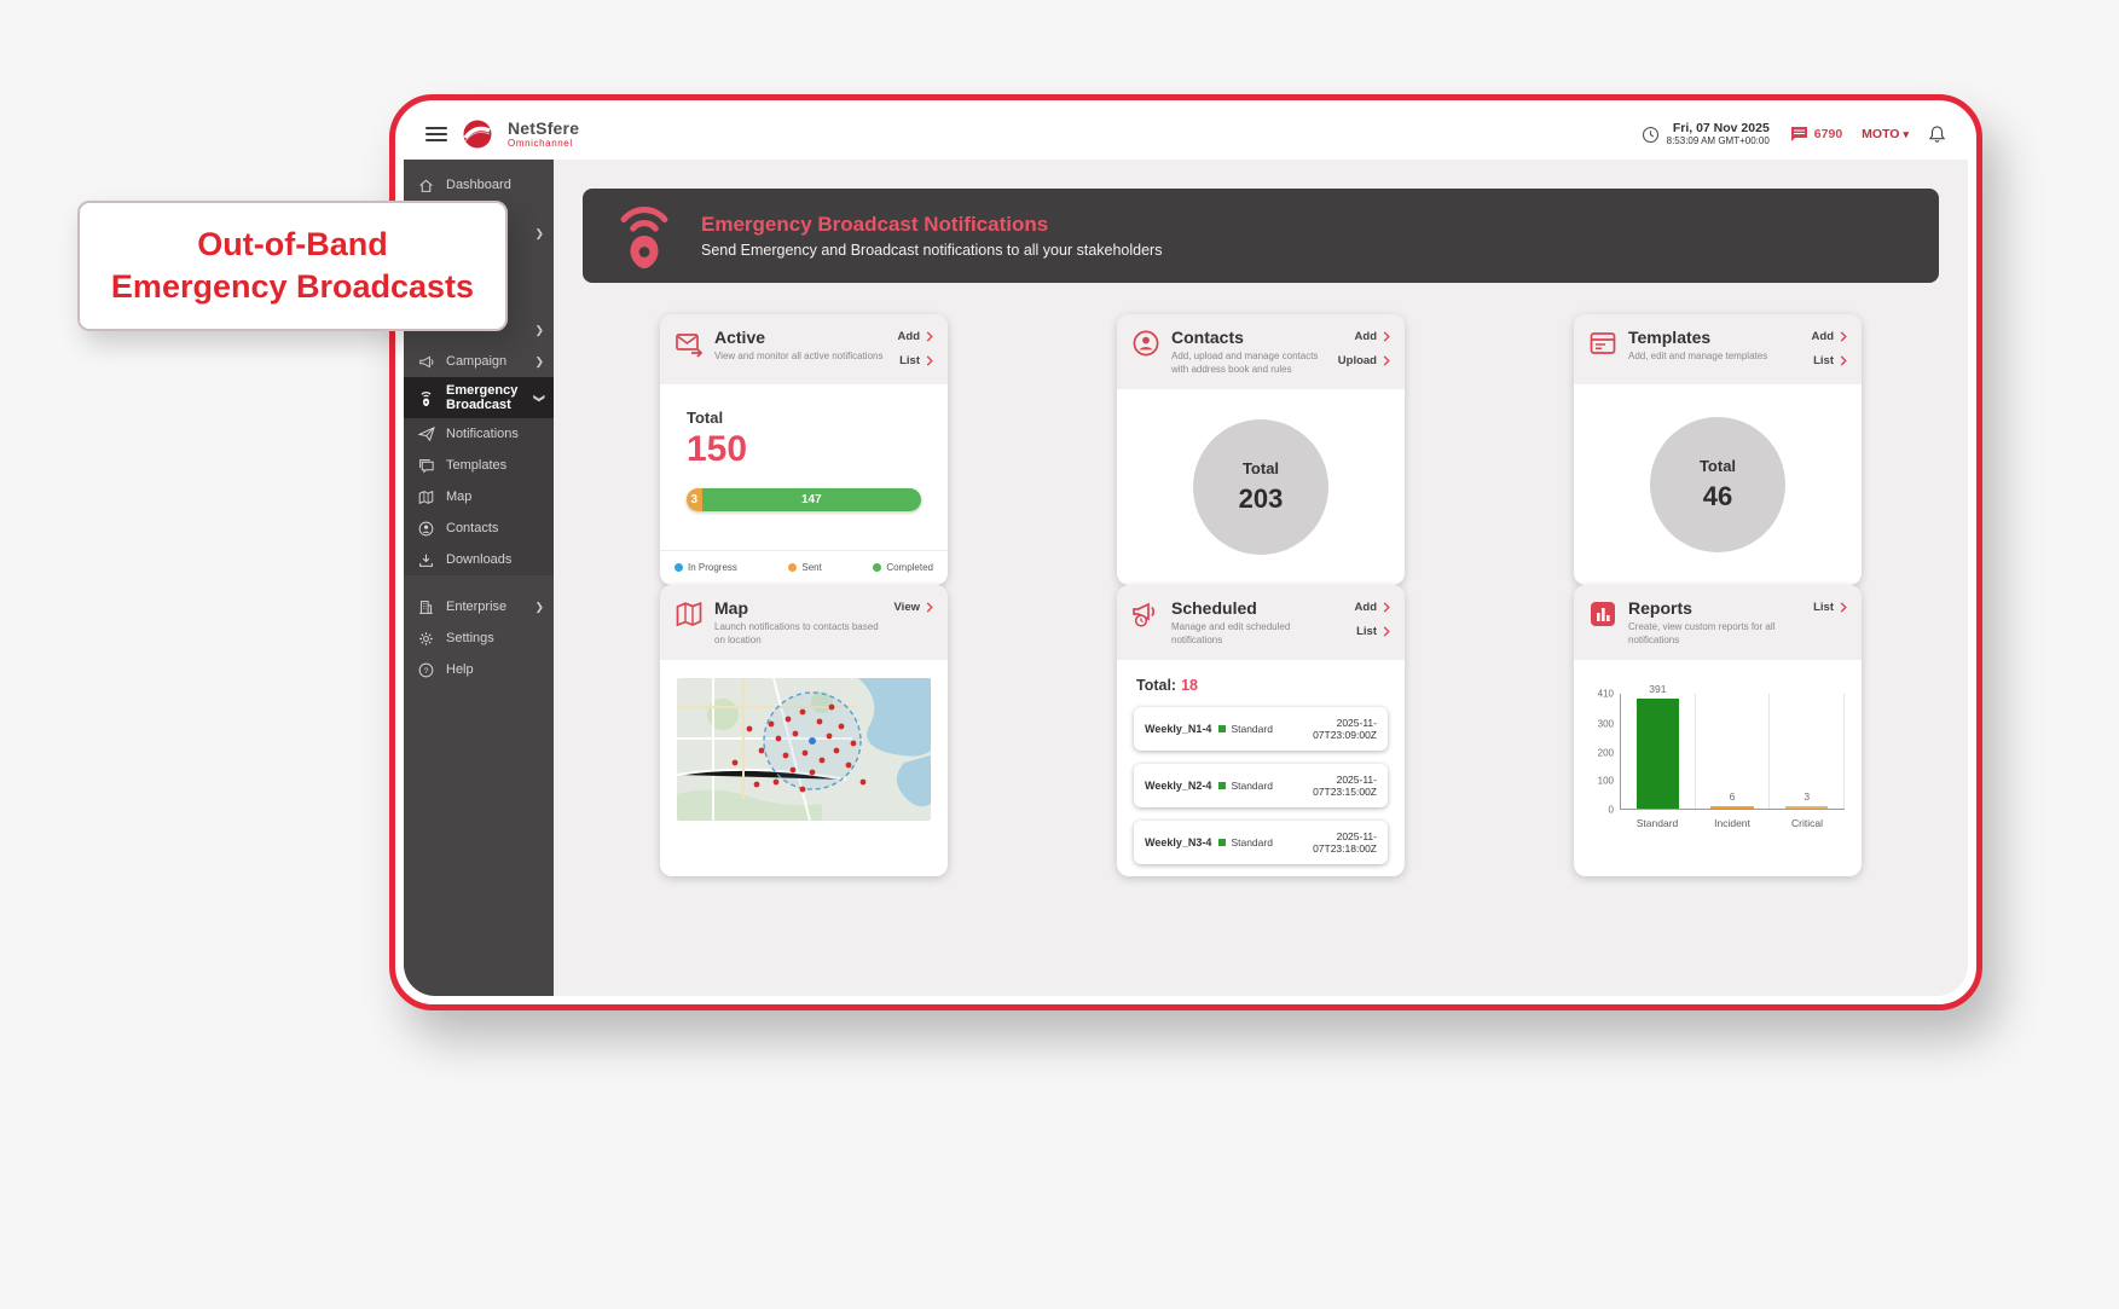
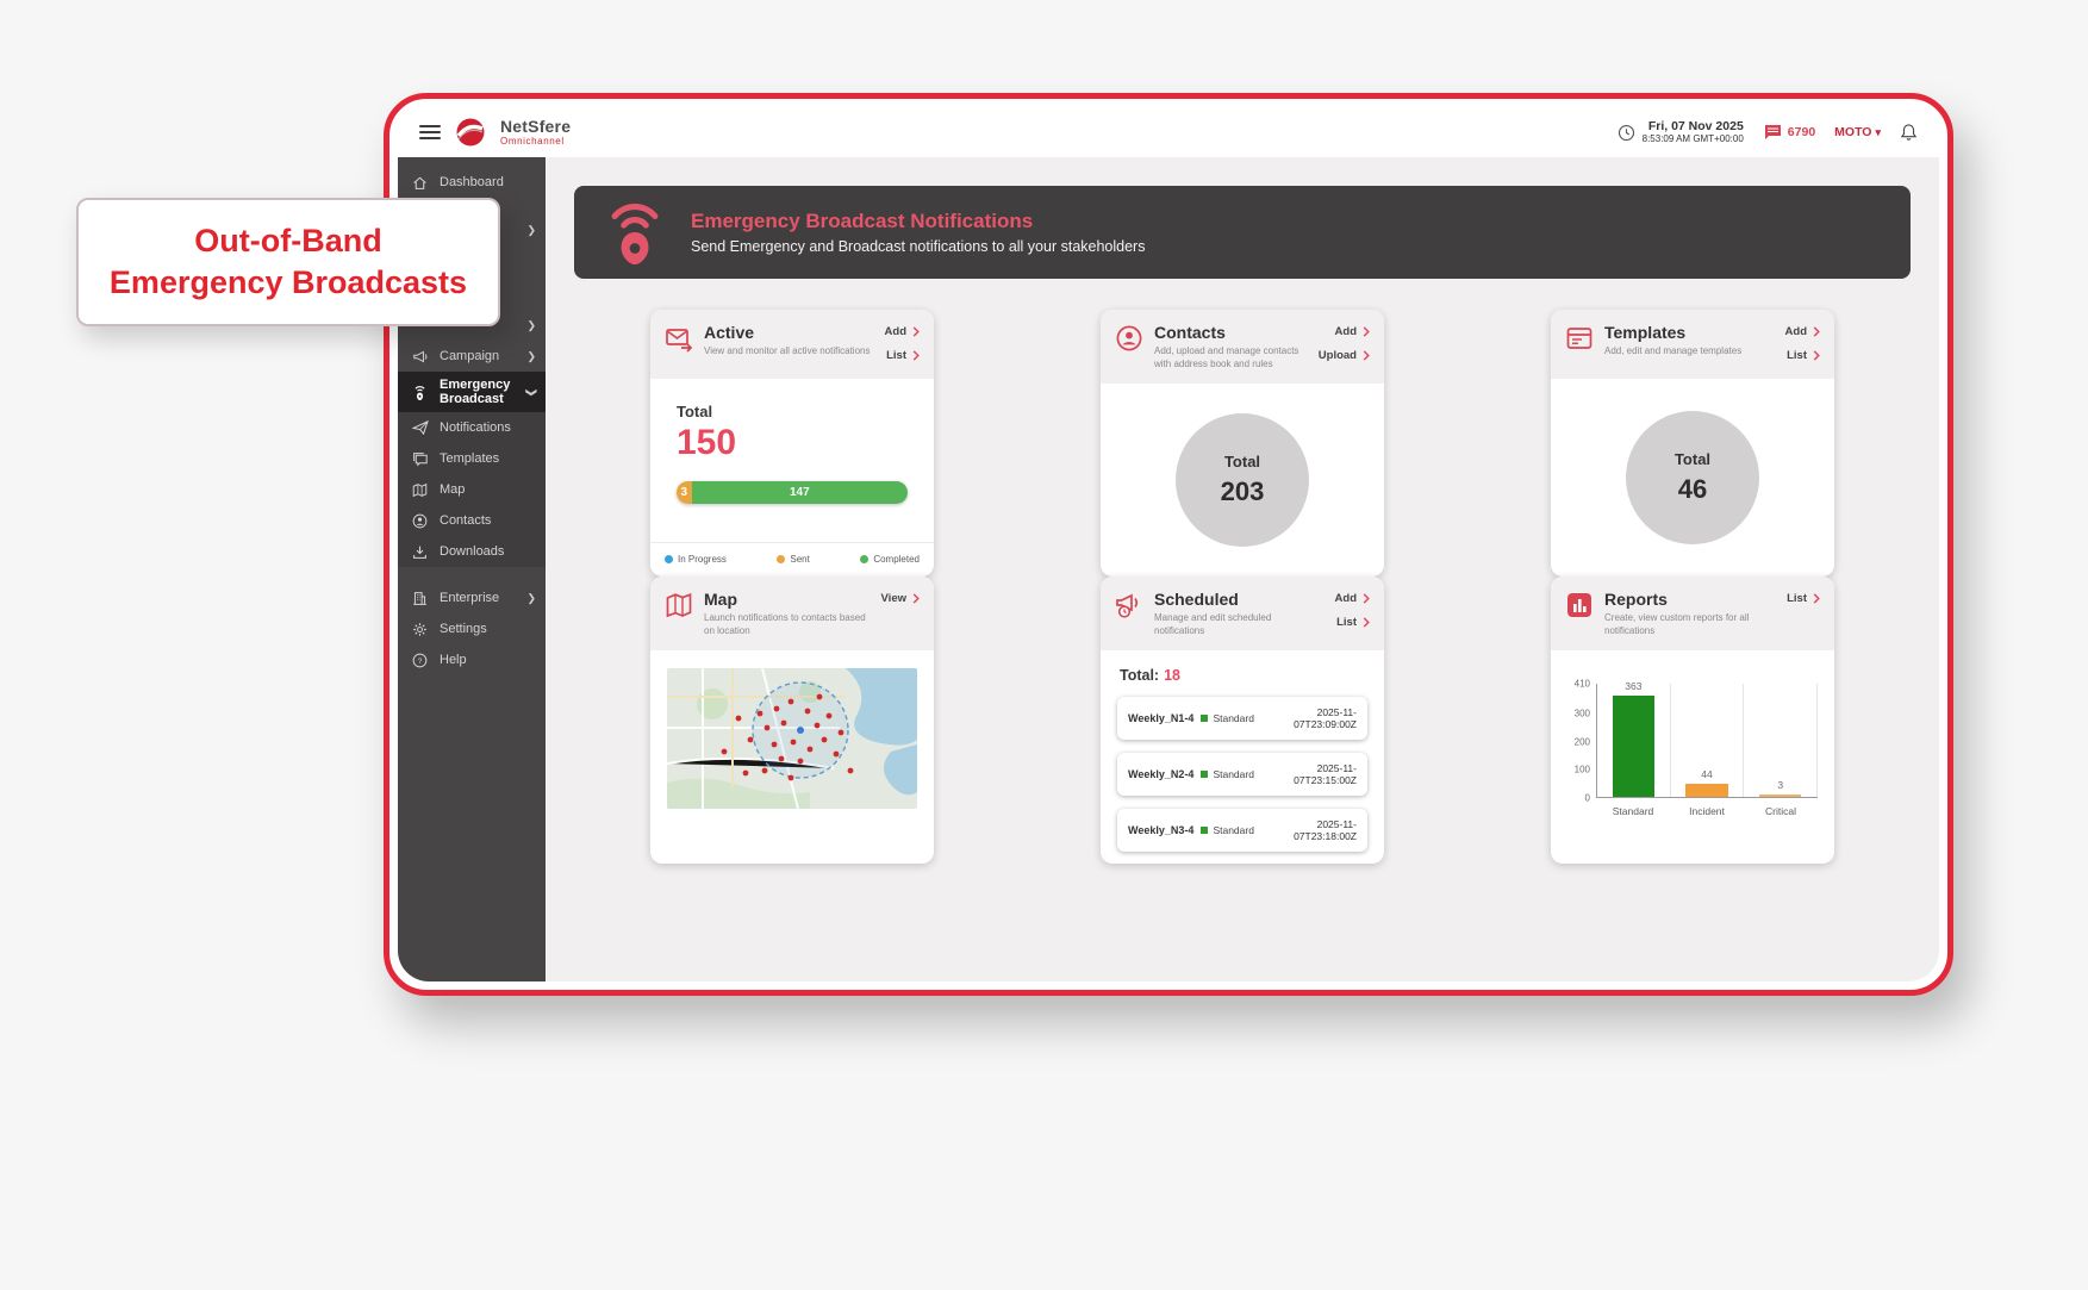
Standard: 391 -> 363
Incident: 6 -> 44
